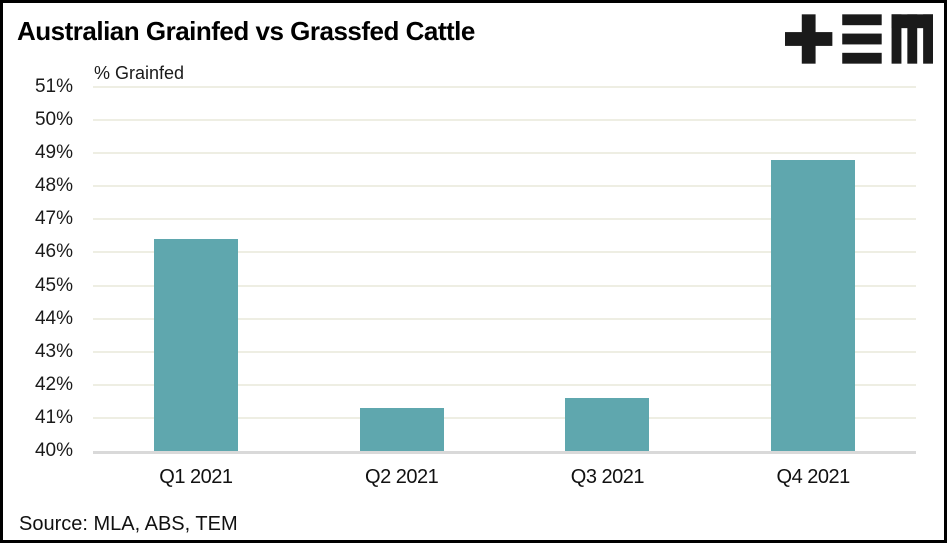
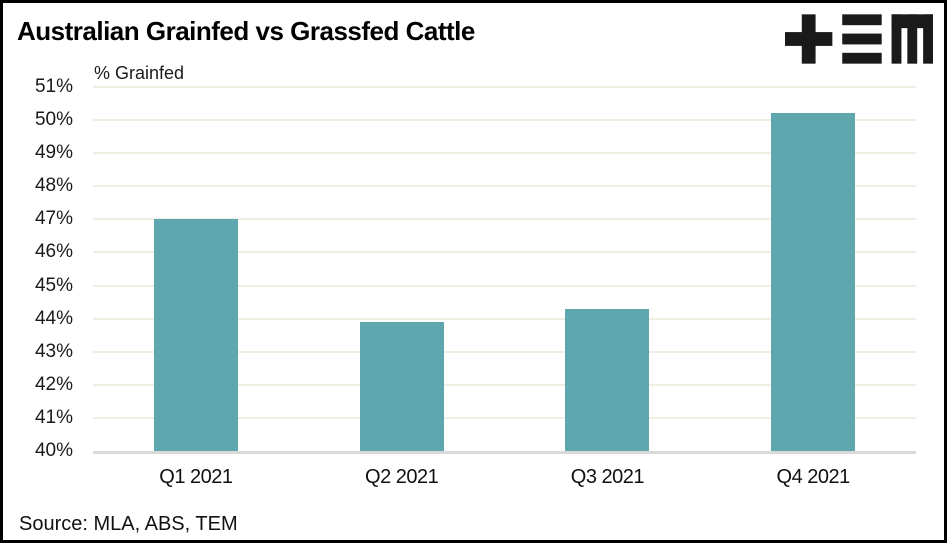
Q1 2021: 46.4% -> 47.0%
Q2 2021: 41.3% -> 43.9%
Q3 2021: 41.6% -> 44.3%
Q4 2021: 48.8% -> 50.2%
